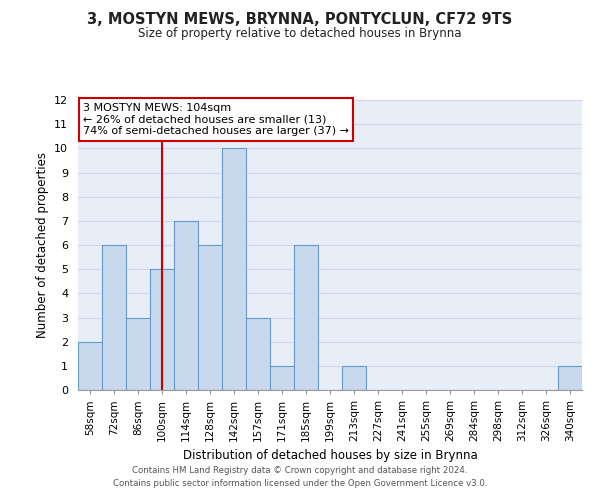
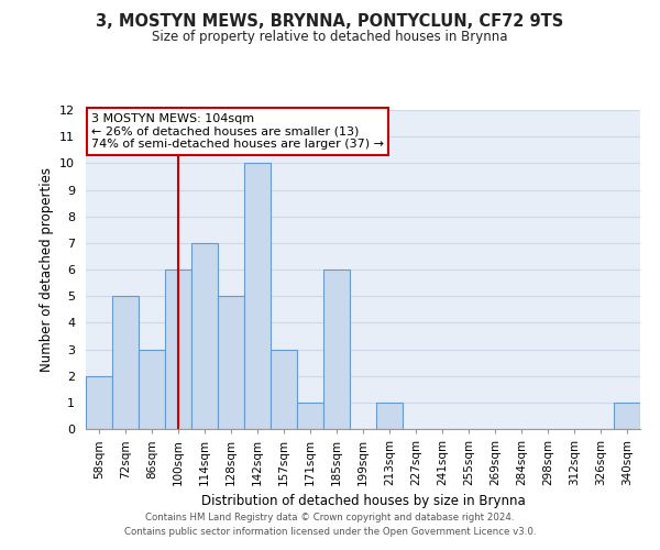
72sqm: 6 -> 5
100sqm: 5 -> 6
128sqm: 6 -> 5
